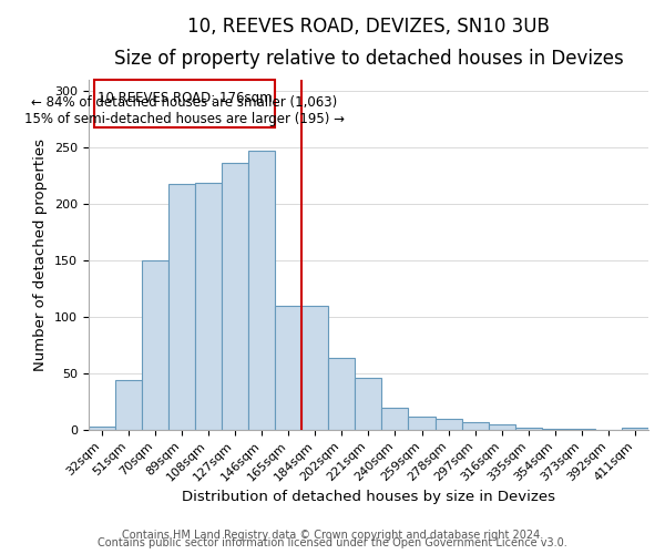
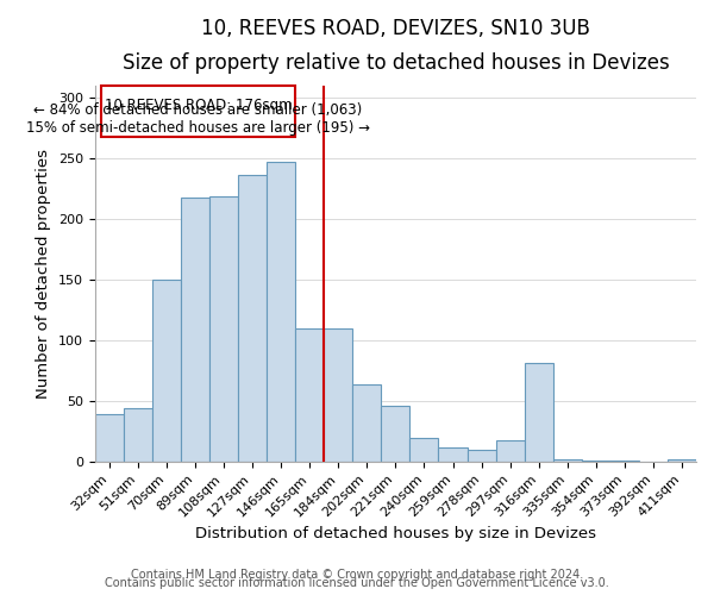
32sqm: 3 -> 39
297sqm: 7 -> 17
316sqm: 5 -> 81
